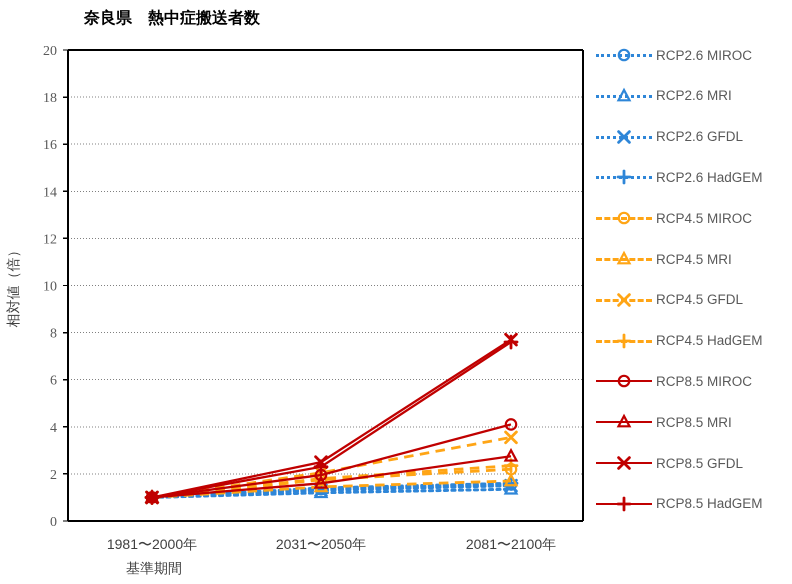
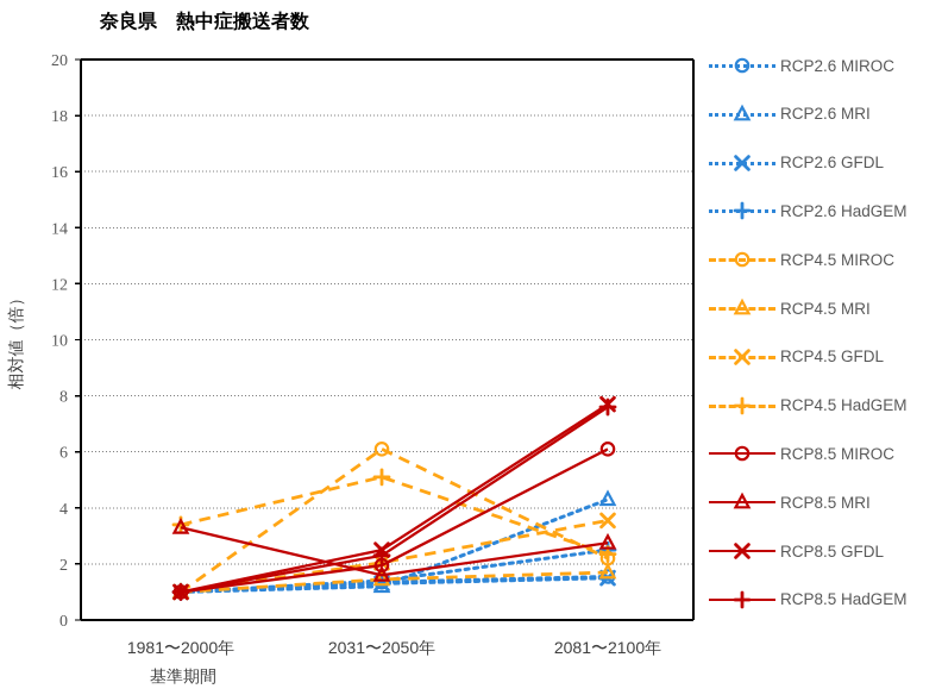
RCP4.5 HadGEM/1981〜2000年: 1.0 -> 3.4
RCP8.5 MRI/1981〜2000年: 1.0 -> 3.3
RCP4.5 MIROC/2031〜2050年: 1.8 -> 6.1
RCP4.5 HadGEM/2031〜2050年: 1.8 -> 5.1
RCP2.6 MRI/2081〜2100年: 1.4 -> 4.3
RCP2.6 HadGEM/2081〜2100年: 1.6 -> 2.5
RCP8.5 MIROC/2081〜2100年: 4.1 -> 6.1
